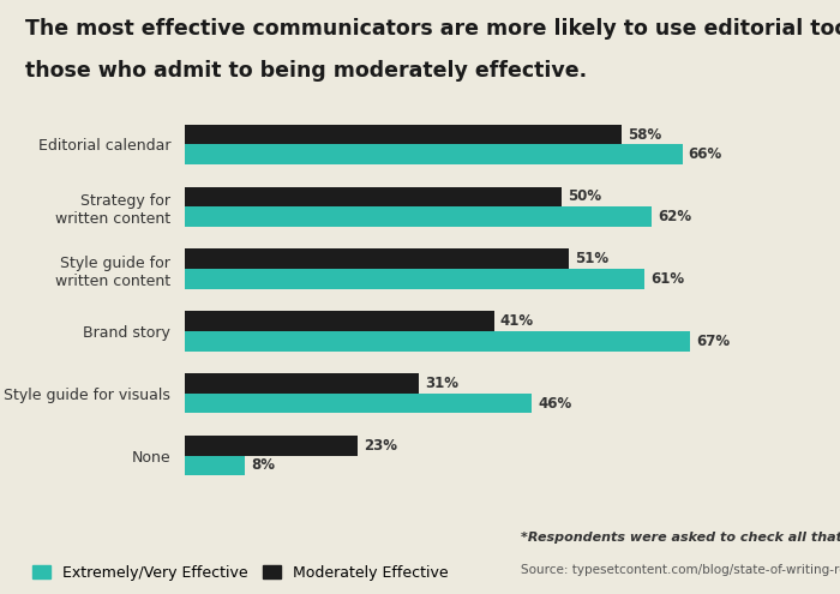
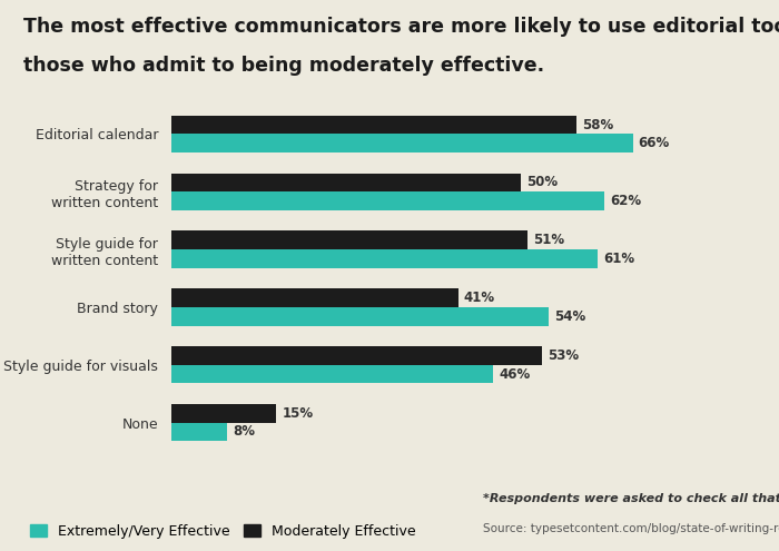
Extremely/Very Effective/Brand story: 67% -> 54%
Moderately Effective/Style guide for visuals: 31% -> 53%
Moderately Effective/None: 23% -> 15%
